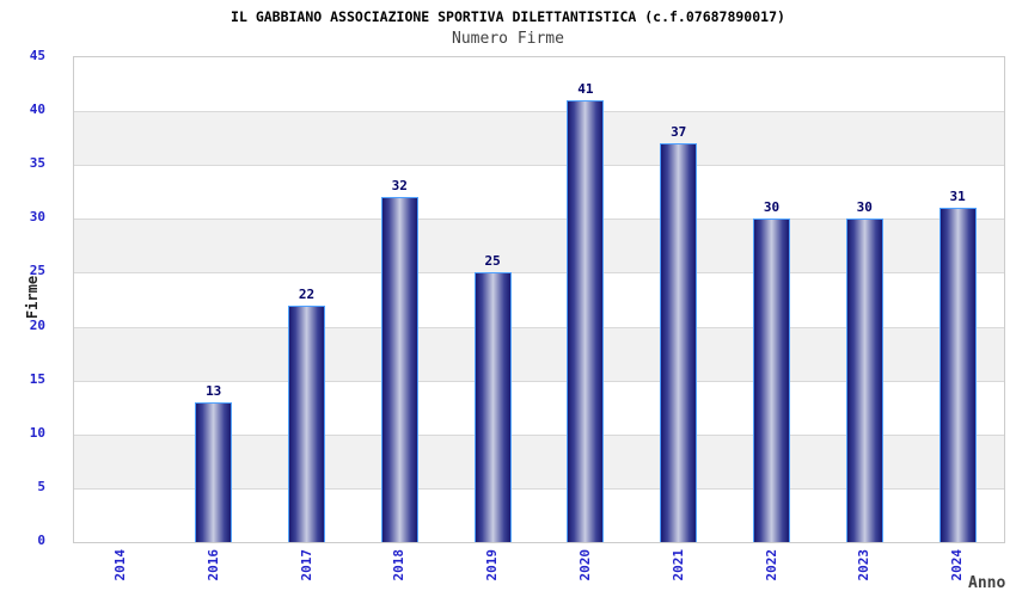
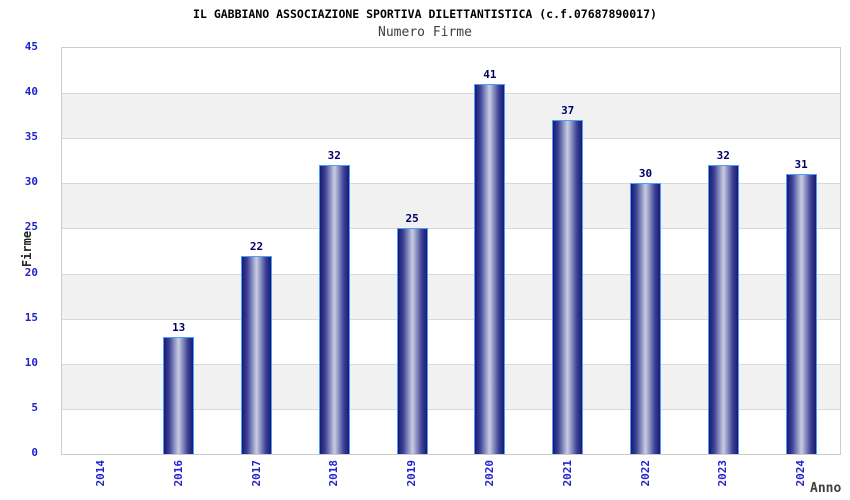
2023: 30 -> 32
